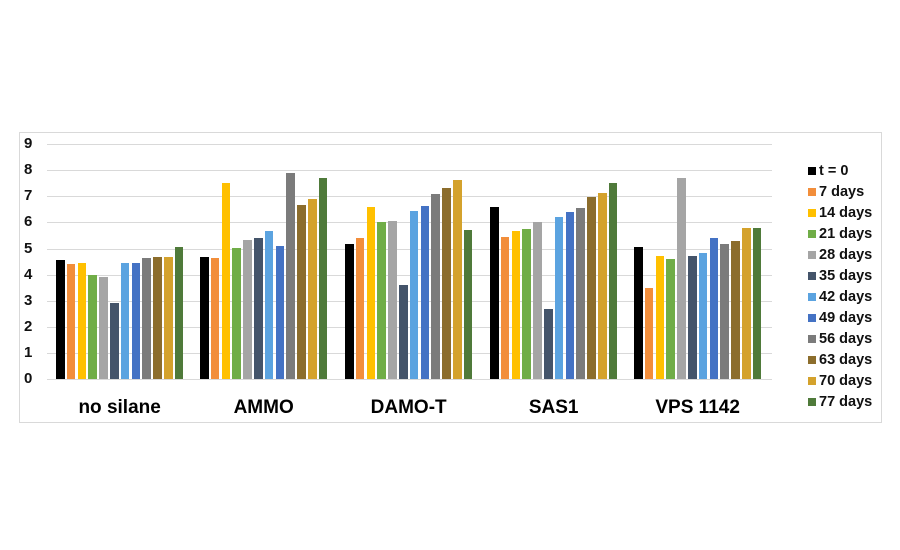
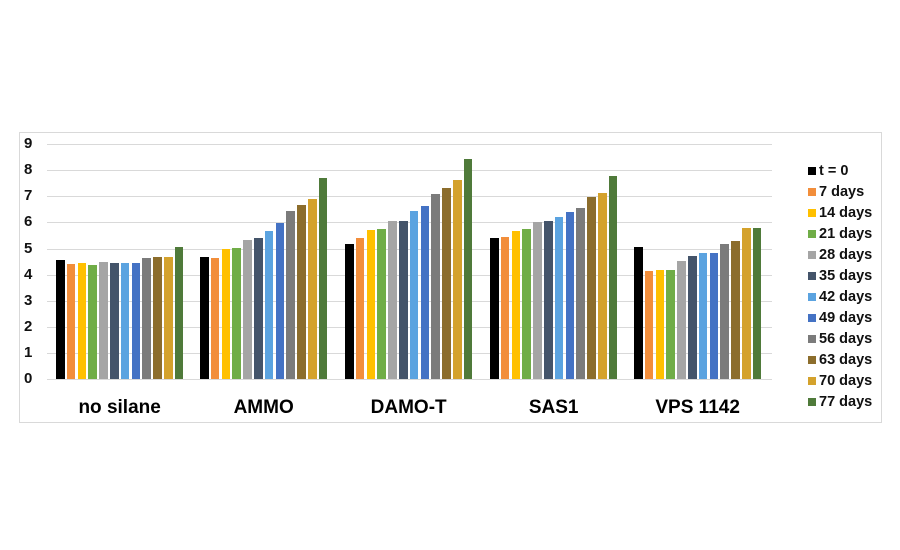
21 days/no silane: 4.0 -> 4.4
28 days/no silane: 3.9 -> 4.5
35 days/no silane: 2.9 -> 4.5
14 days/AMMO: 7.5 -> 5.0
49 days/AMMO: 5.1 -> 6.0
56 days/AMMO: 7.9 -> 6.4
14 days/DAMO-T: 6.6 -> 5.7
21 days/DAMO-T: 6.0 -> 5.7
35 days/DAMO-T: 3.6 -> 6.1
77 days/DAMO-T: 5.7 -> 8.4
t = 0/SAS1: 6.6 -> 5.4
35 days/SAS1: 2.7 -> 6.1
77 days/SAS1: 7.5 -> 7.8
7 days/VPS 1142: 3.5 -> 4.1
14 days/VPS 1142: 4.7 -> 4.2
21 days/VPS 1142: 4.6 -> 4.2
28 days/VPS 1142: 7.7 -> 4.5
49 days/VPS 1142: 5.4 -> 4.8
